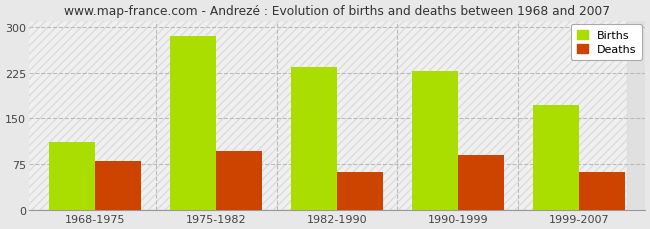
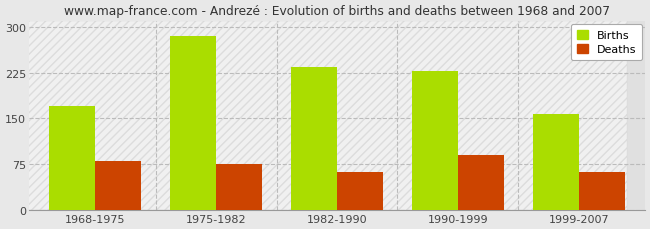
Births/1968-1975: 112 -> 170
Deaths/1975-1982: 96 -> 75
Births/1999-2007: 172 -> 158
